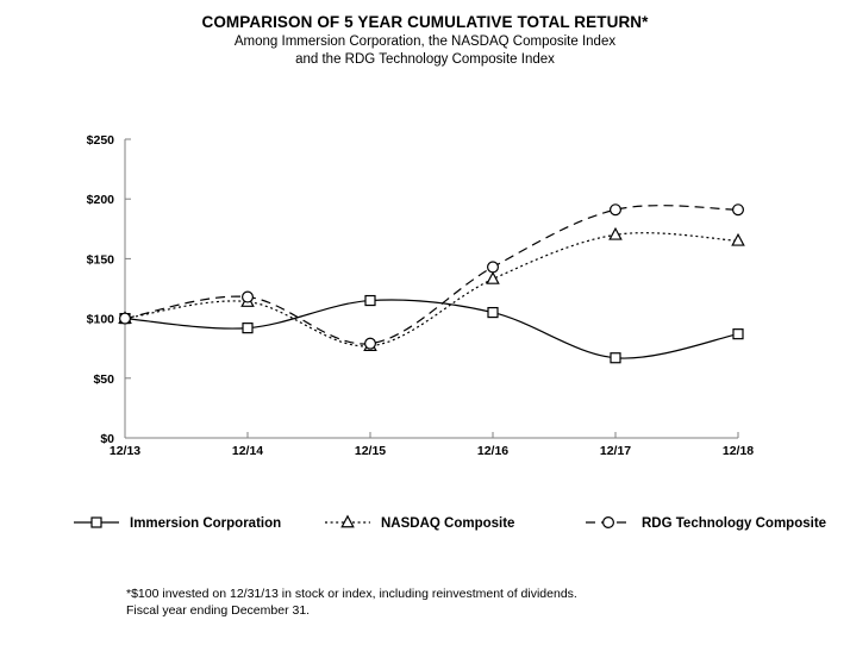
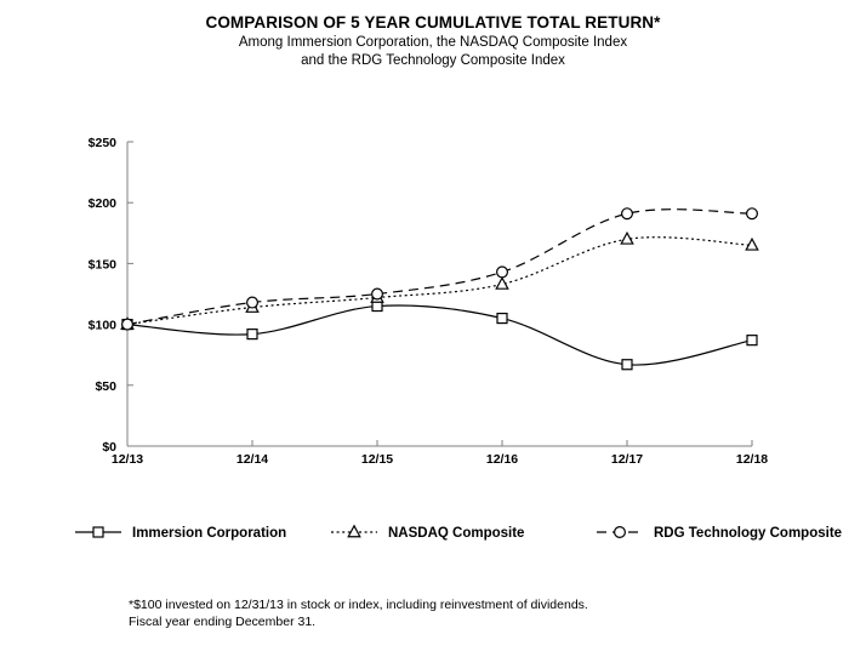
NASDAQ Composite/12/15: $77 -> $122
RDG Technology Composite/12/15: $79 -> $125
